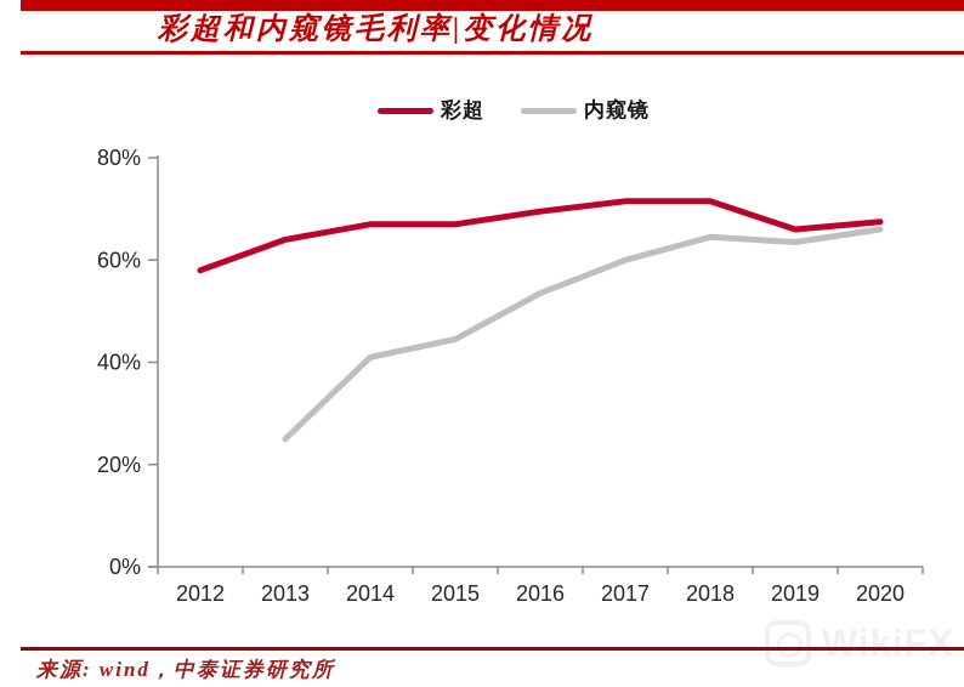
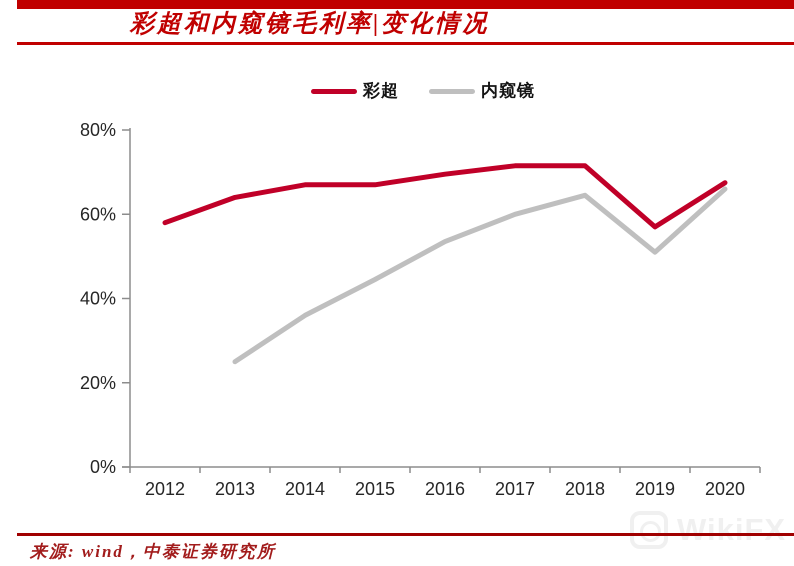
内窥镜/2014: 41% -> 36%
彩超/2019: 66% -> 57%
内窥镜/2019: 64% -> 51%
